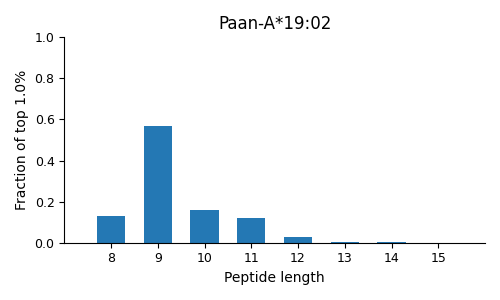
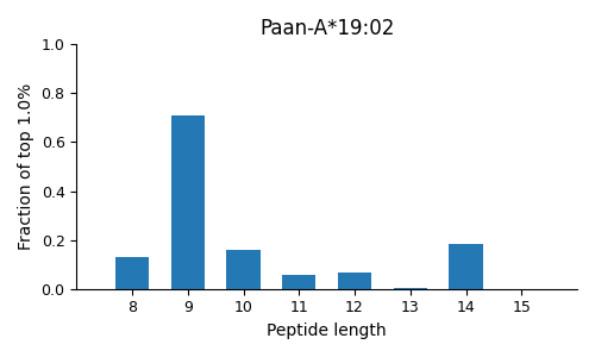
9: 0.570 -> 0.710
11: 0.120 -> 0.055
12: 0.030 -> 0.065
14: 0.003 -> 0.185
